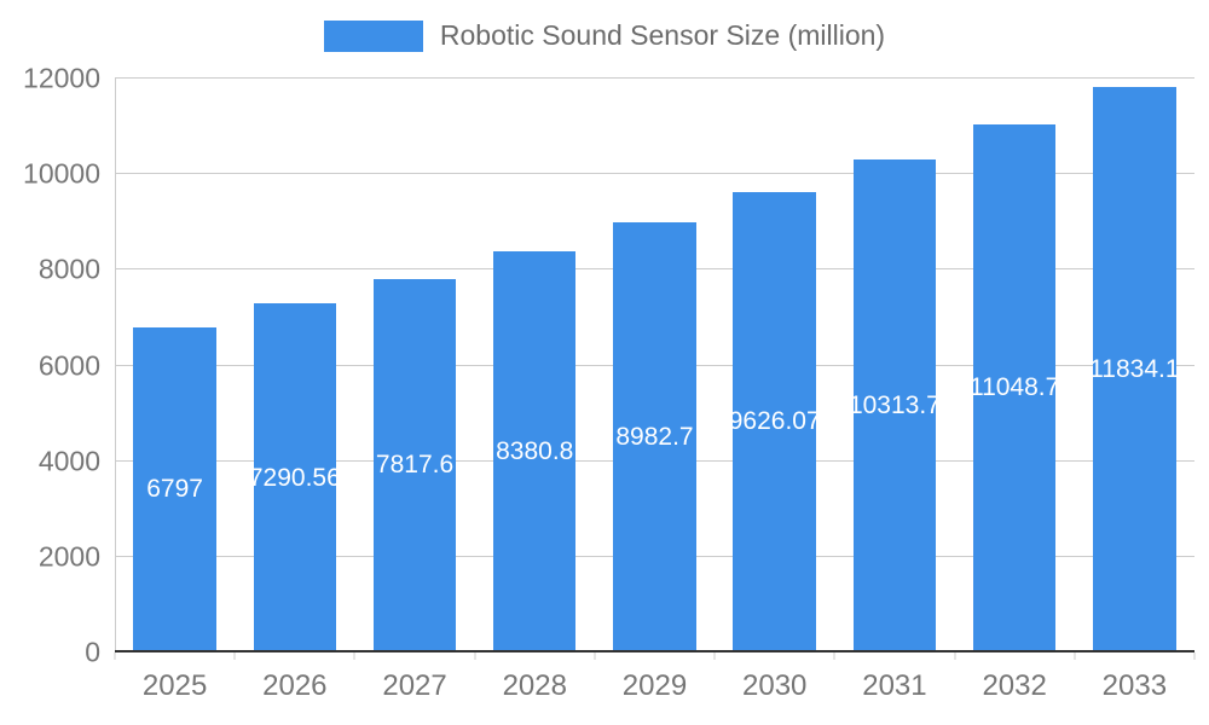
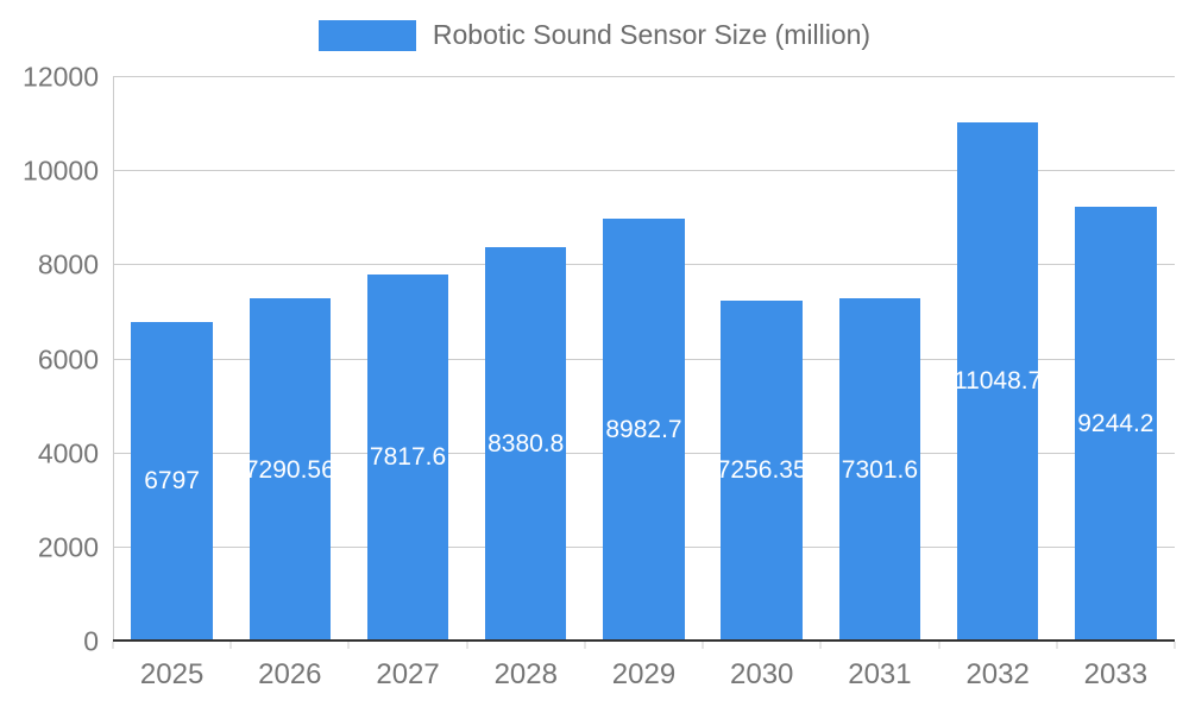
2030: 9626.07 -> 7256.35
2031: 10313.7 -> 7301.6
2033: 11834.1 -> 9244.2
